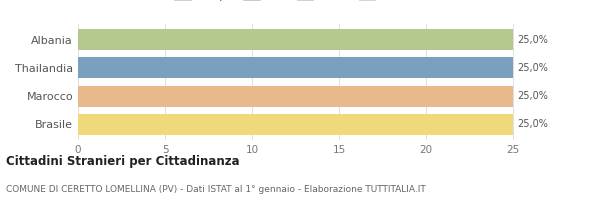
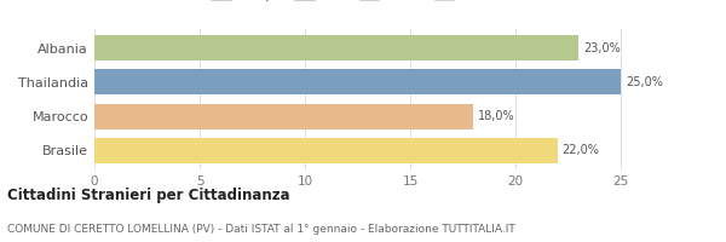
Albania: 25,0% -> 23,0%
Marocco: 25,0% -> 18,0%
Brasile: 25,0% -> 22,0%
